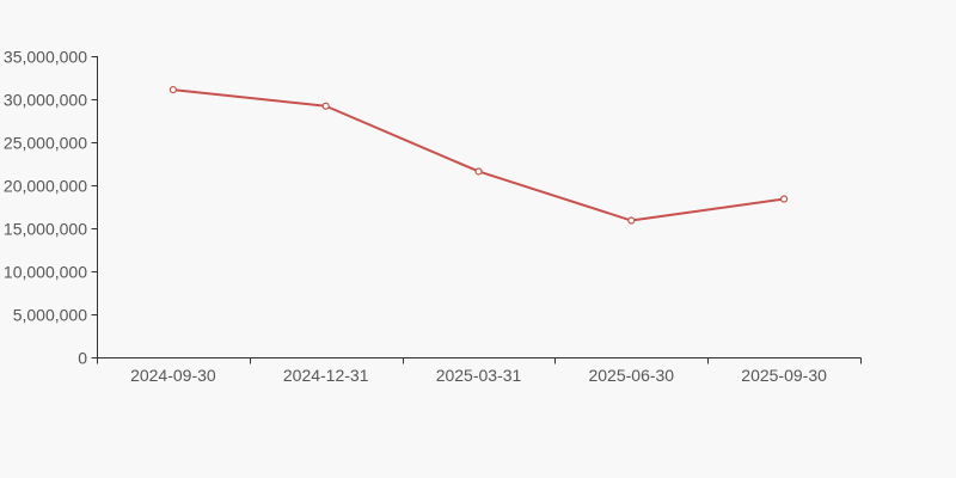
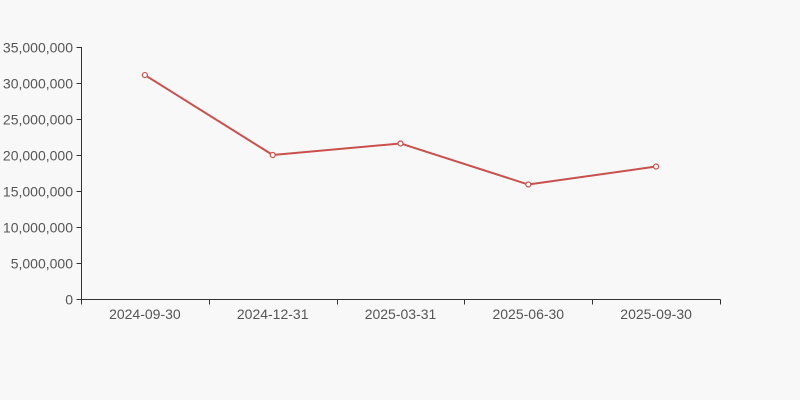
2024-12-31: 29000000 -> 20000000
